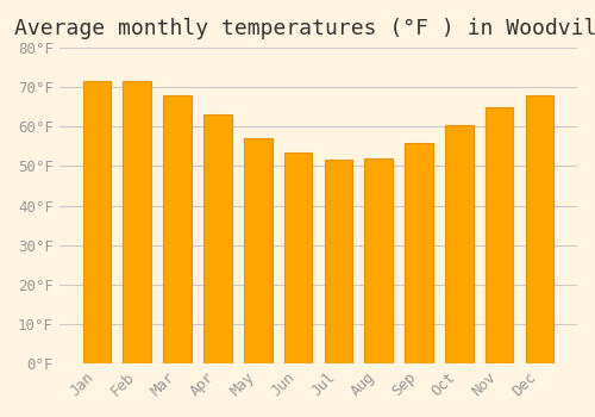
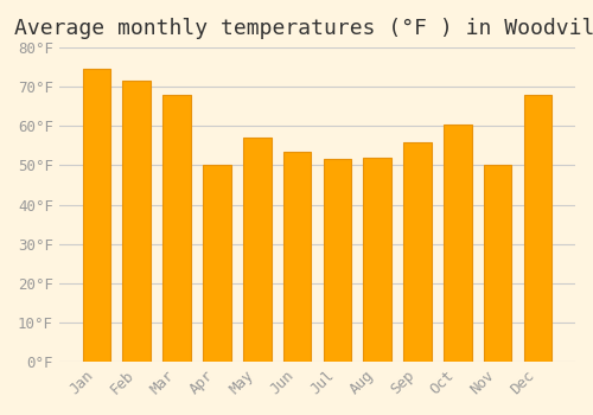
Jan: 71.5°F -> 74.5°F
Apr: 63.0°F -> 50.0°F
Nov: 65.0°F -> 50.0°F
